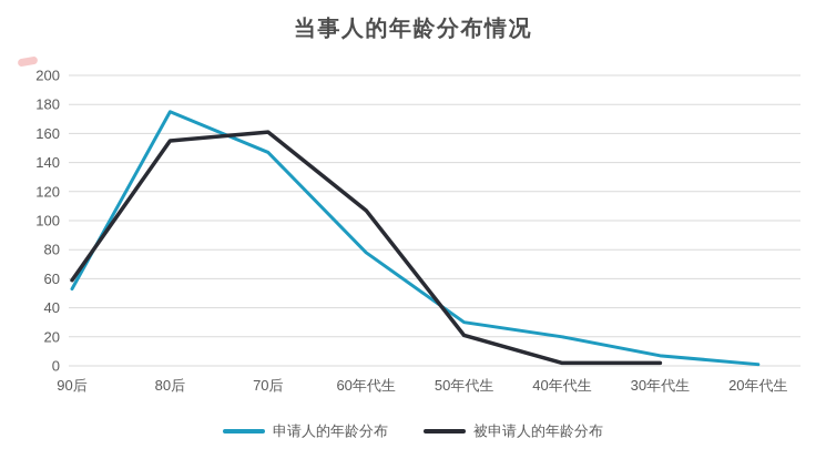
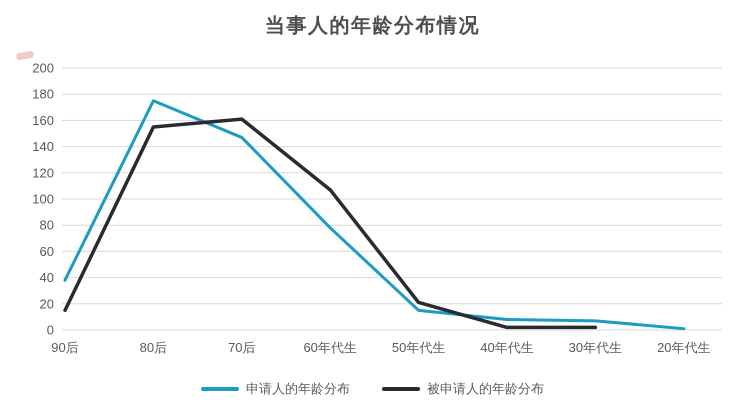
申请人的年龄分布/90后: 53 -> 38
被申请人的年龄分布/90后: 59 -> 15
申请人的年龄分布/50年代生: 30 -> 15
申请人的年龄分布/40年代生: 20 -> 8
